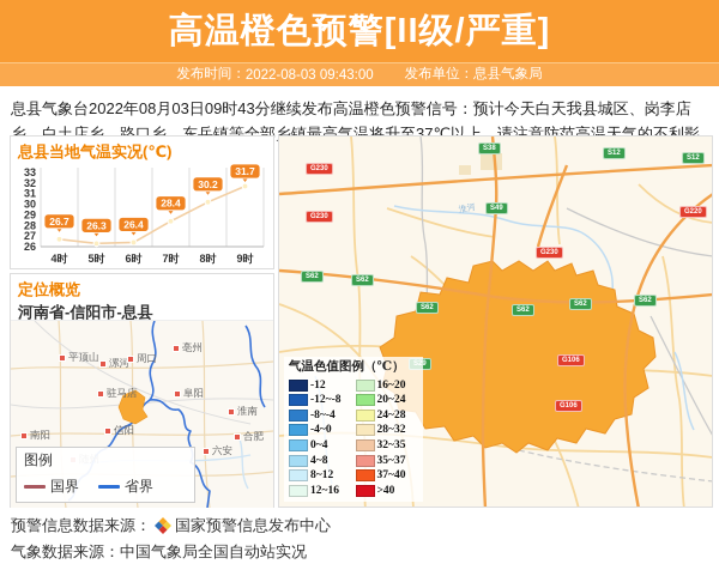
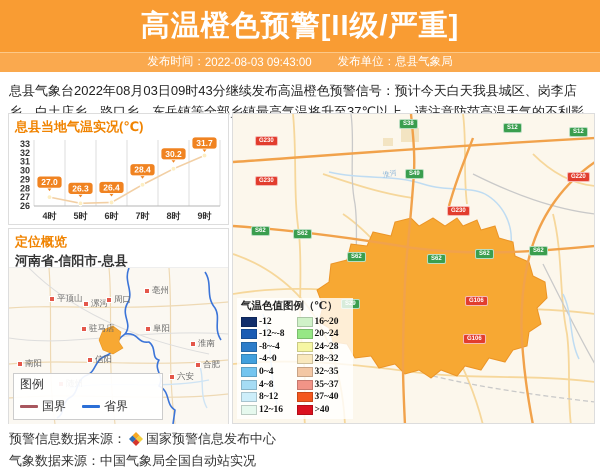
4时: 26.7 -> 27.0
